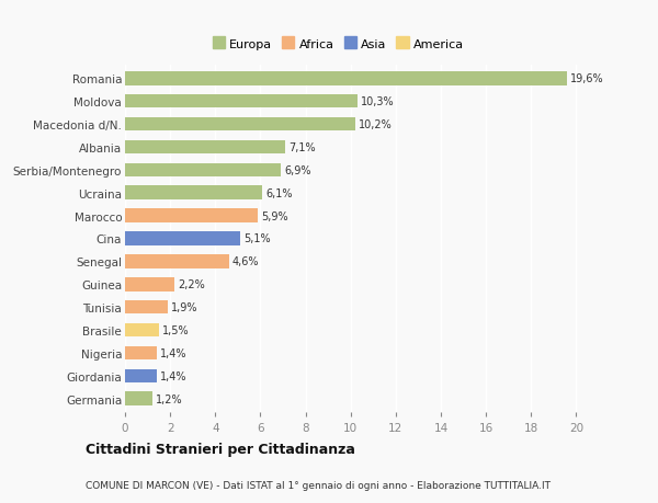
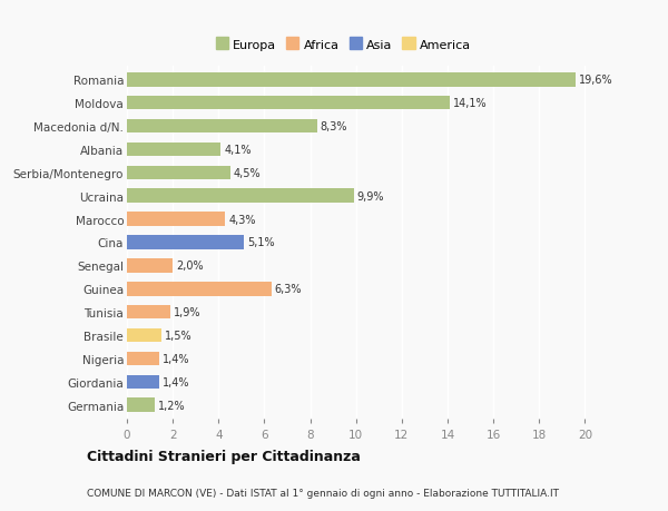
Moldova: 10,3% -> 14,1%
Macedonia d/N.: 10,2% -> 8,3%
Albania: 7,1% -> 4,1%
Serbia/Montenegro: 6,9% -> 4,5%
Ucraina: 6,1% -> 9,9%
Marocco: 5,9% -> 4,3%
Senegal: 4,6% -> 2,0%
Guinea: 2,2% -> 6,3%
